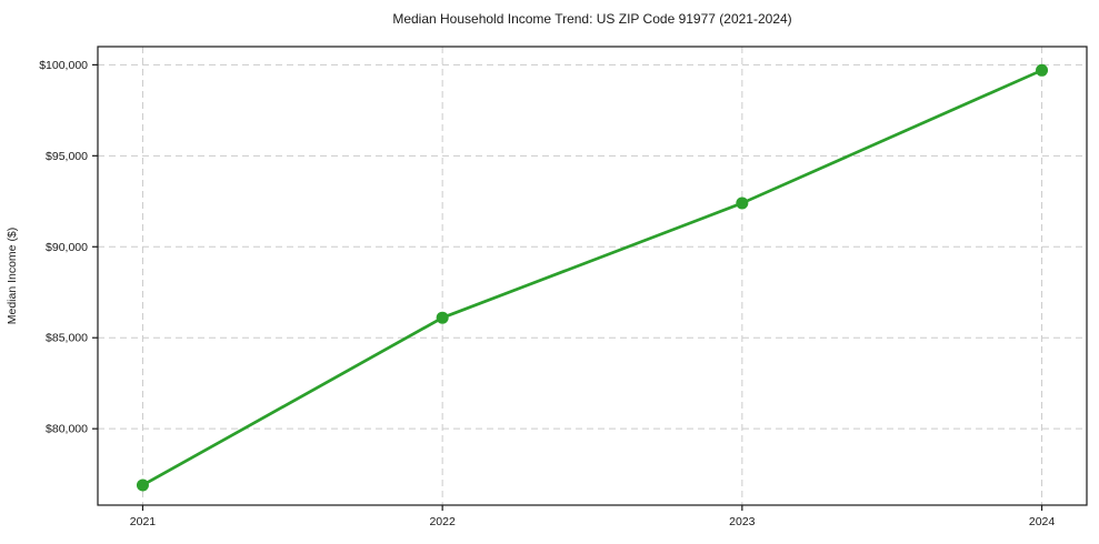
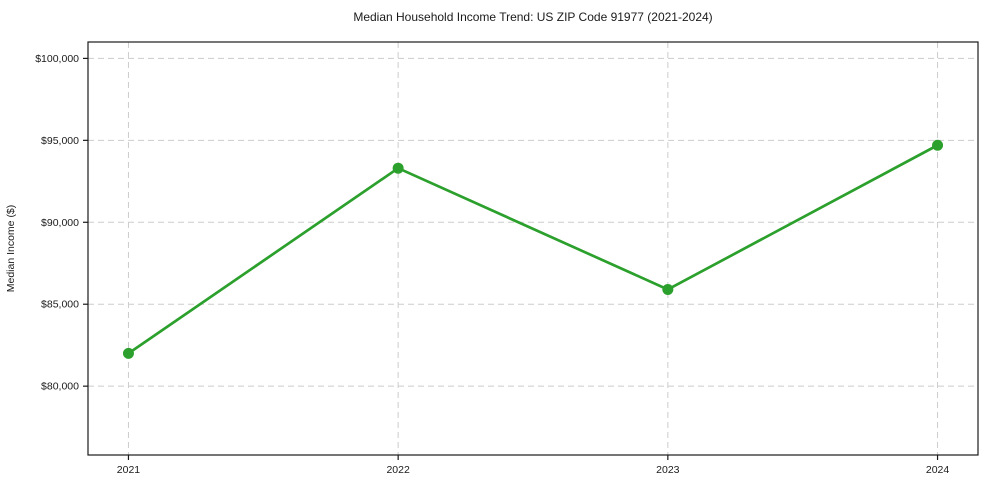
2021: $76900 -> $82000
2022: $86100 -> $93300
2023: $92400 -> $85900
2024: $99700 -> $94700
